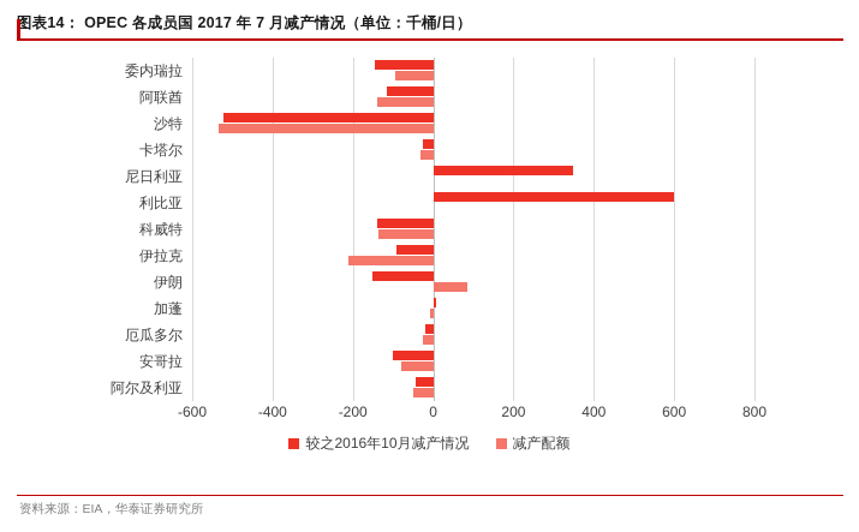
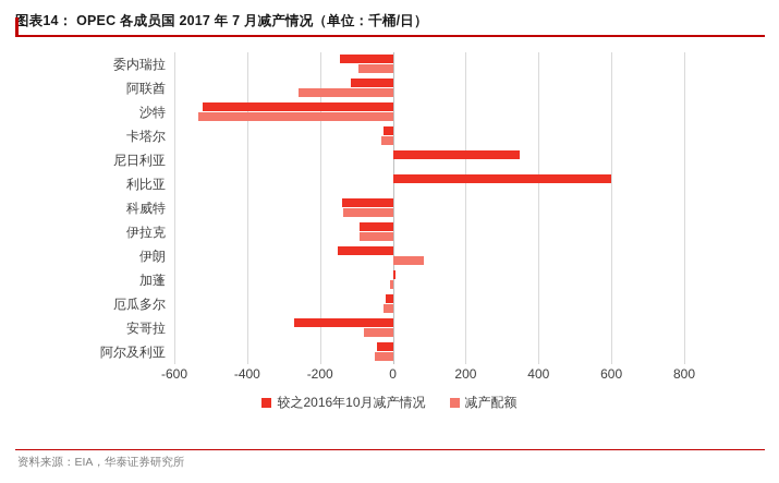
减产配额/阿联酋: -140 -> -260
减产配额/伊拉克: -210 -> -90
较之2016年10月减产情况/安哥拉: -100 -> -270
